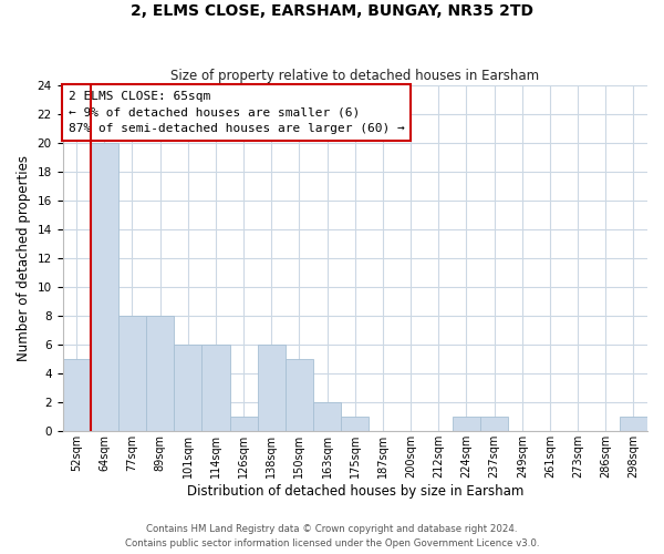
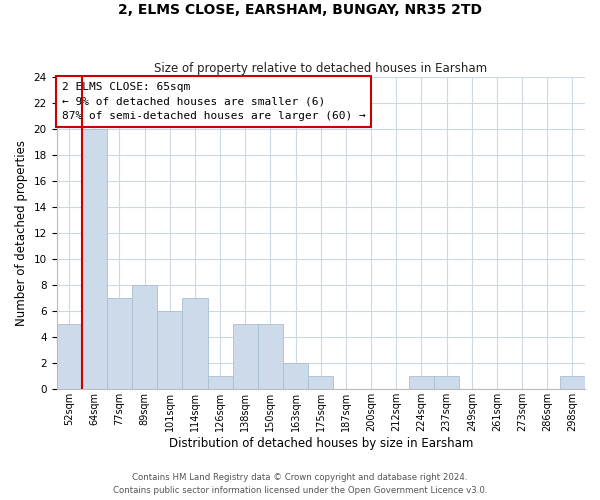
77sqm: 8 -> 7
114sqm: 6 -> 7
138sqm: 6 -> 5
